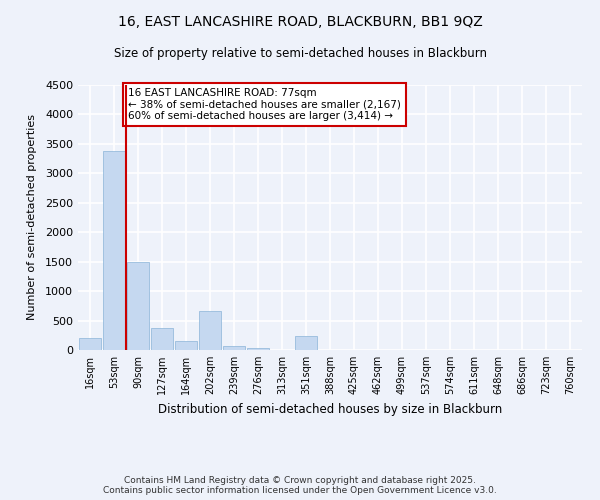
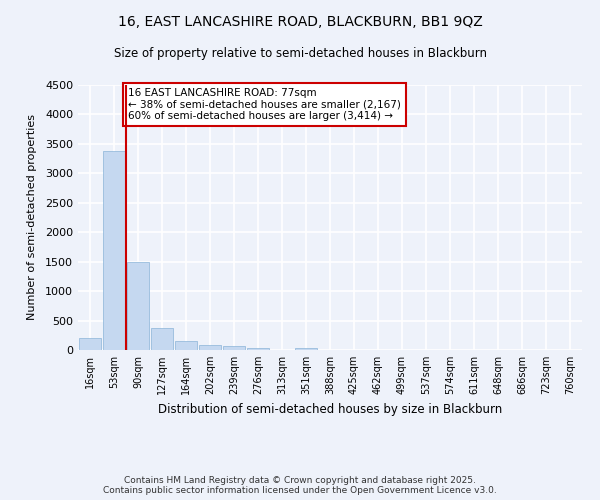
202sqm: 660 -> 90
351sqm: 240 -> 30
